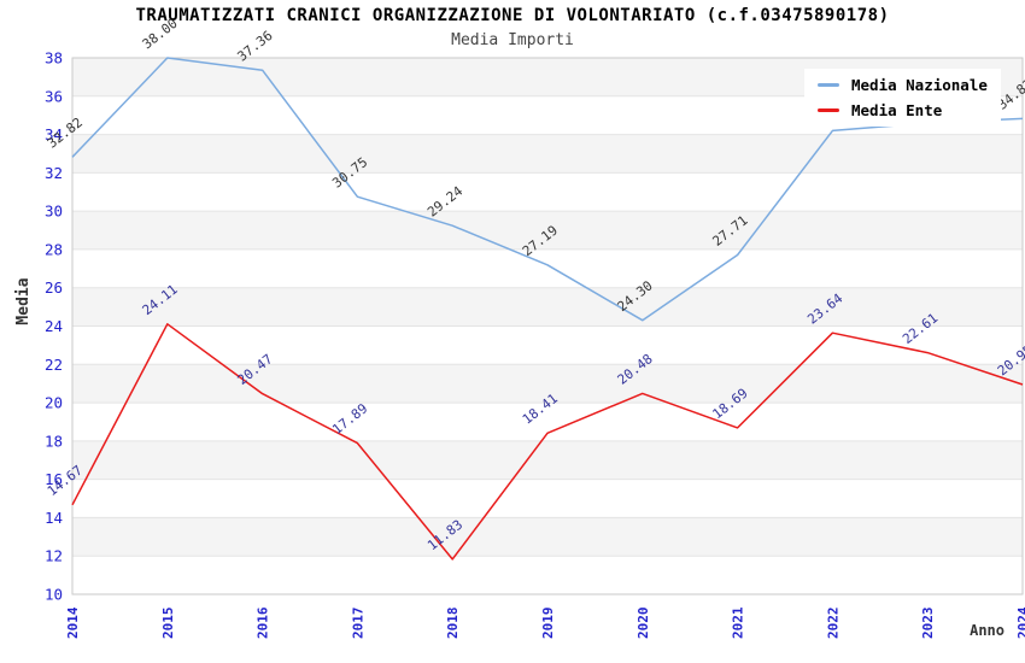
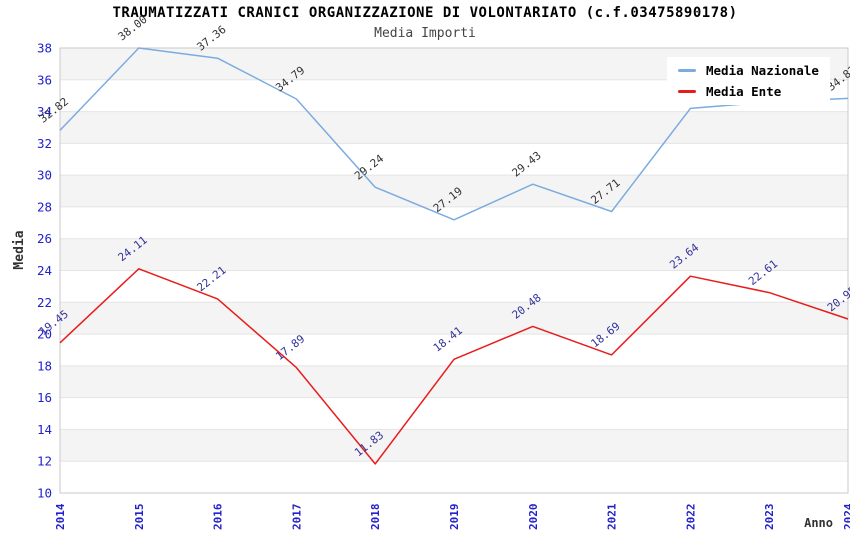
Media Ente/2014: 14.67 -> 19.45
Media Ente/2016: 20.47 -> 22.21
Media Nazionale/2017: 30.75 -> 34.79
Media Nazionale/2020: 24.30 -> 29.43
